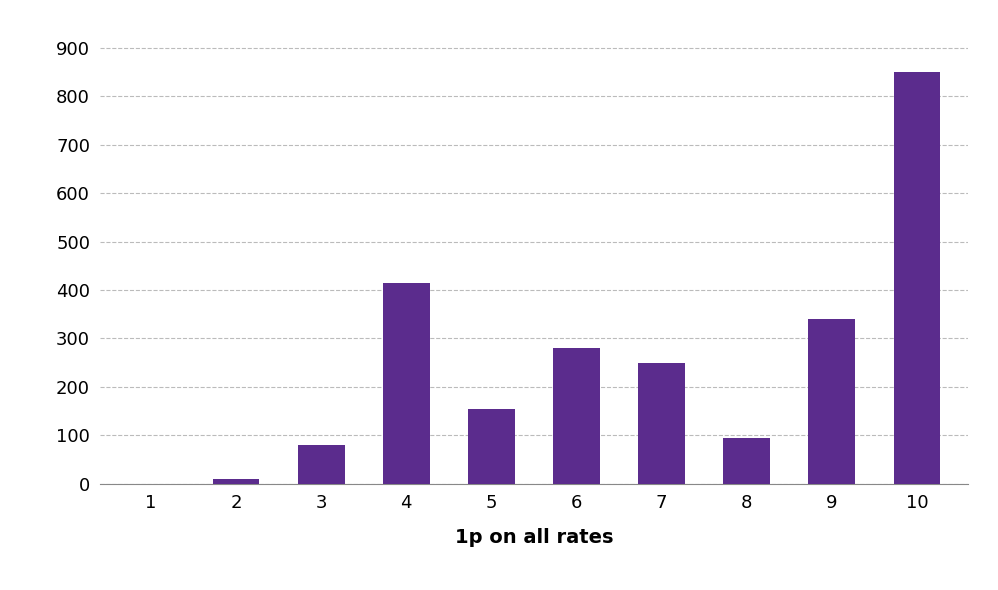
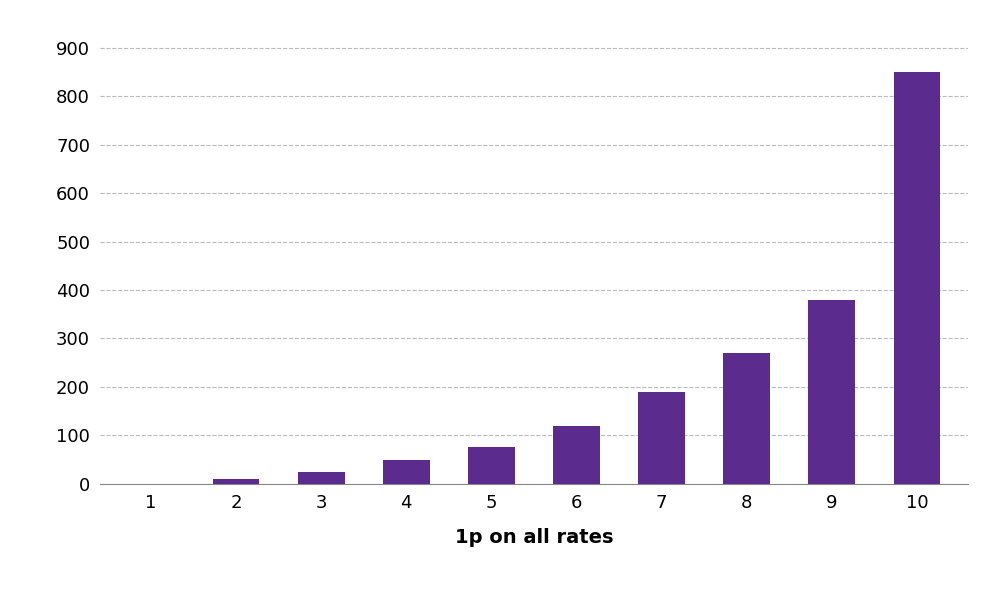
3: 80 -> 25
4: 415 -> 50
5: 155 -> 75
6: 280 -> 120
7: 250 -> 190
8: 95 -> 270
9: 340 -> 380
